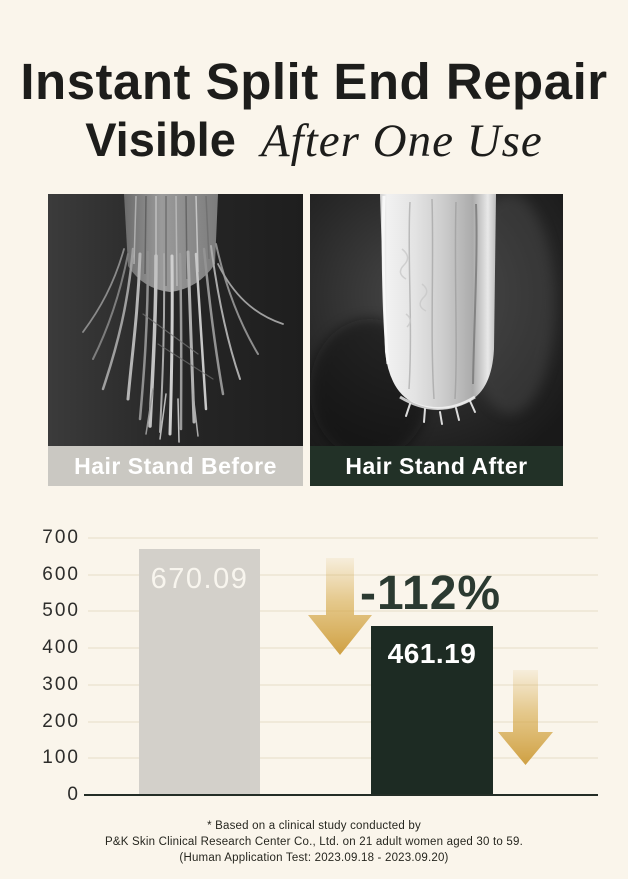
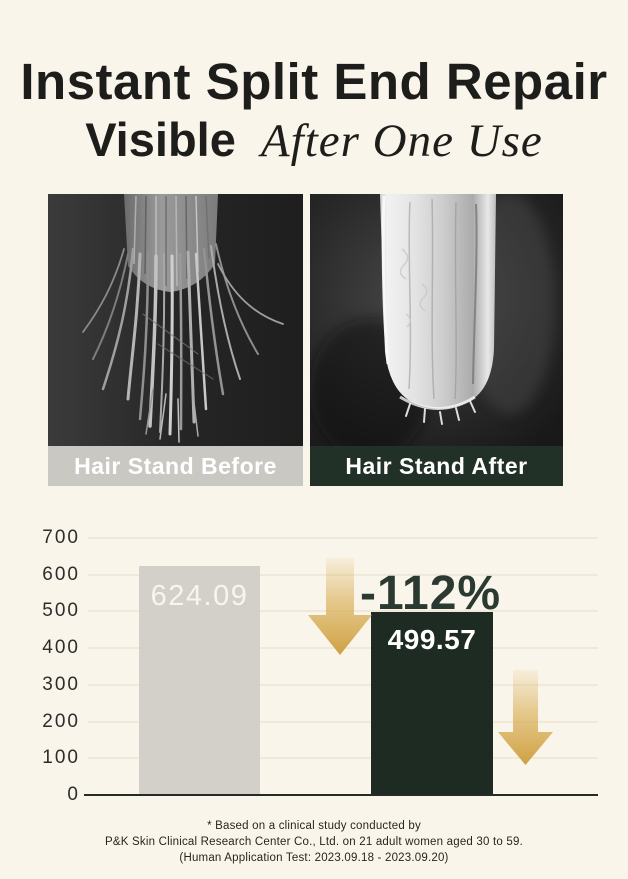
Hair Stand Before: 670.09 -> 624.09
Hair Stand After: 461.19 -> 499.57
